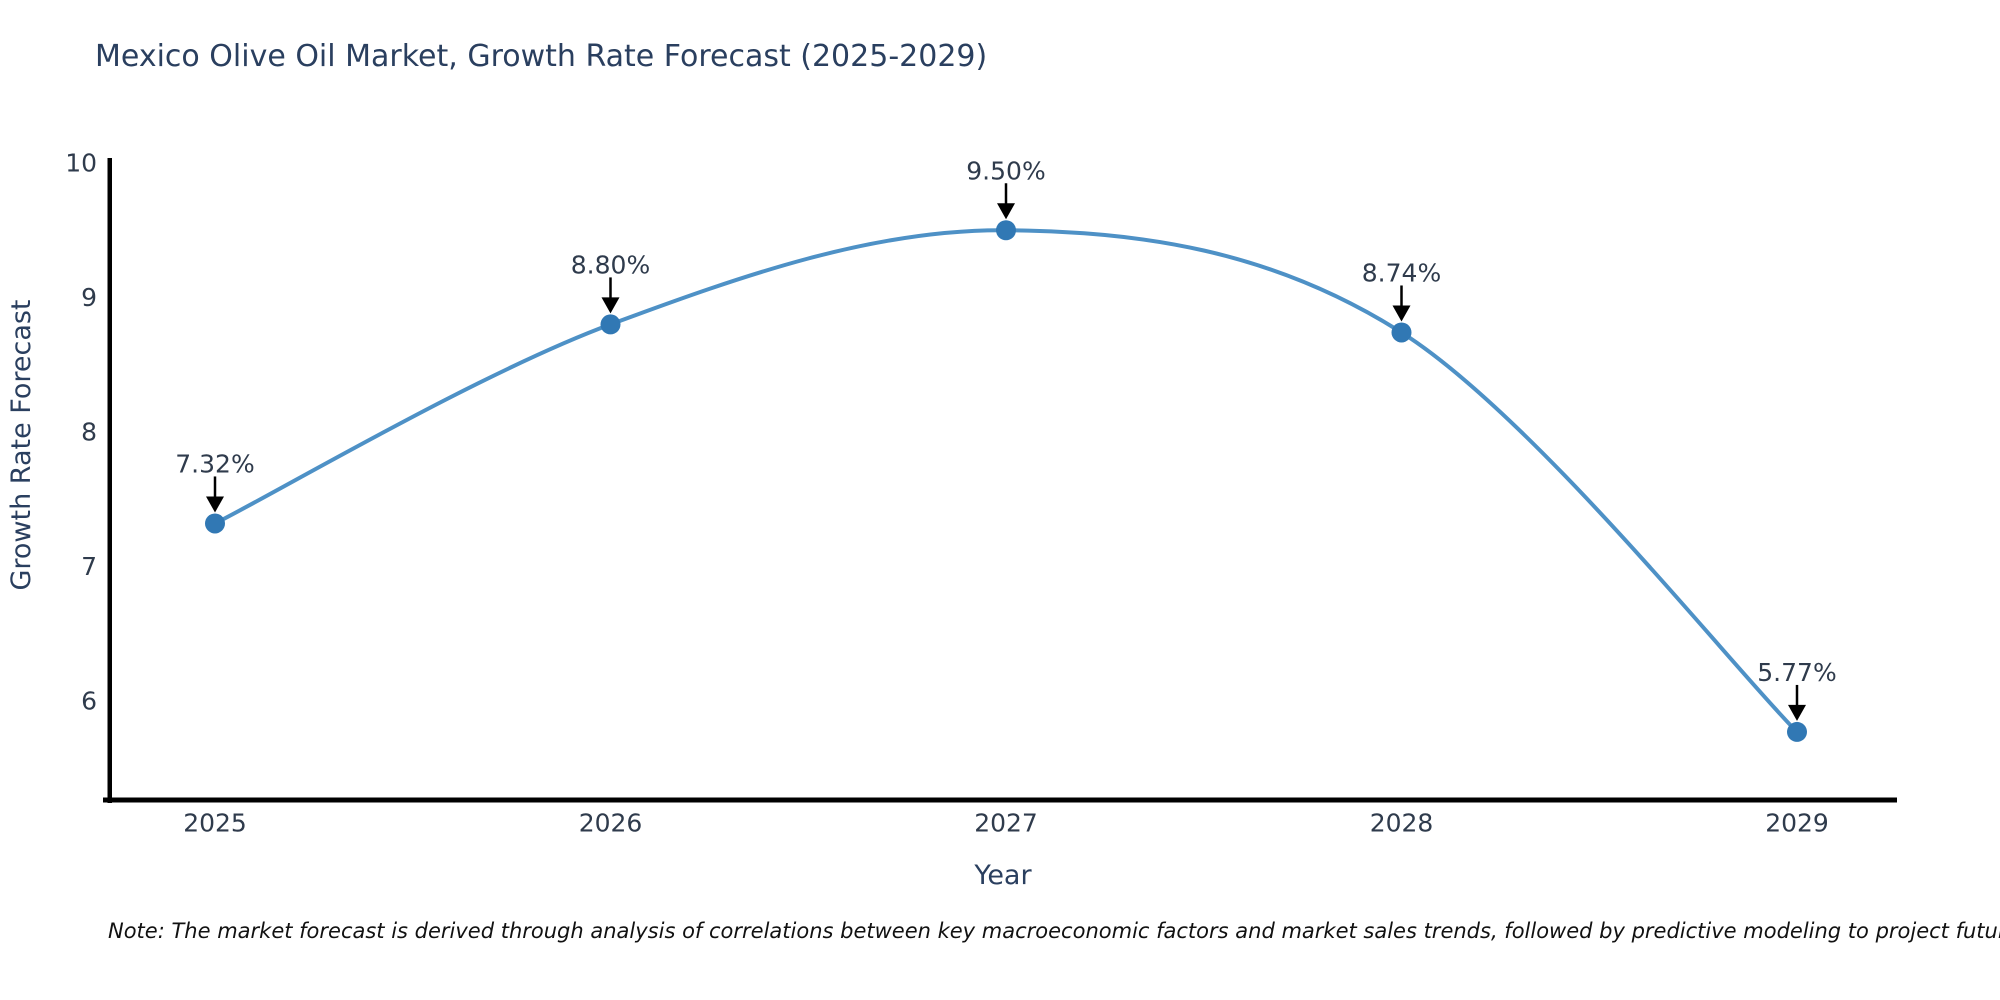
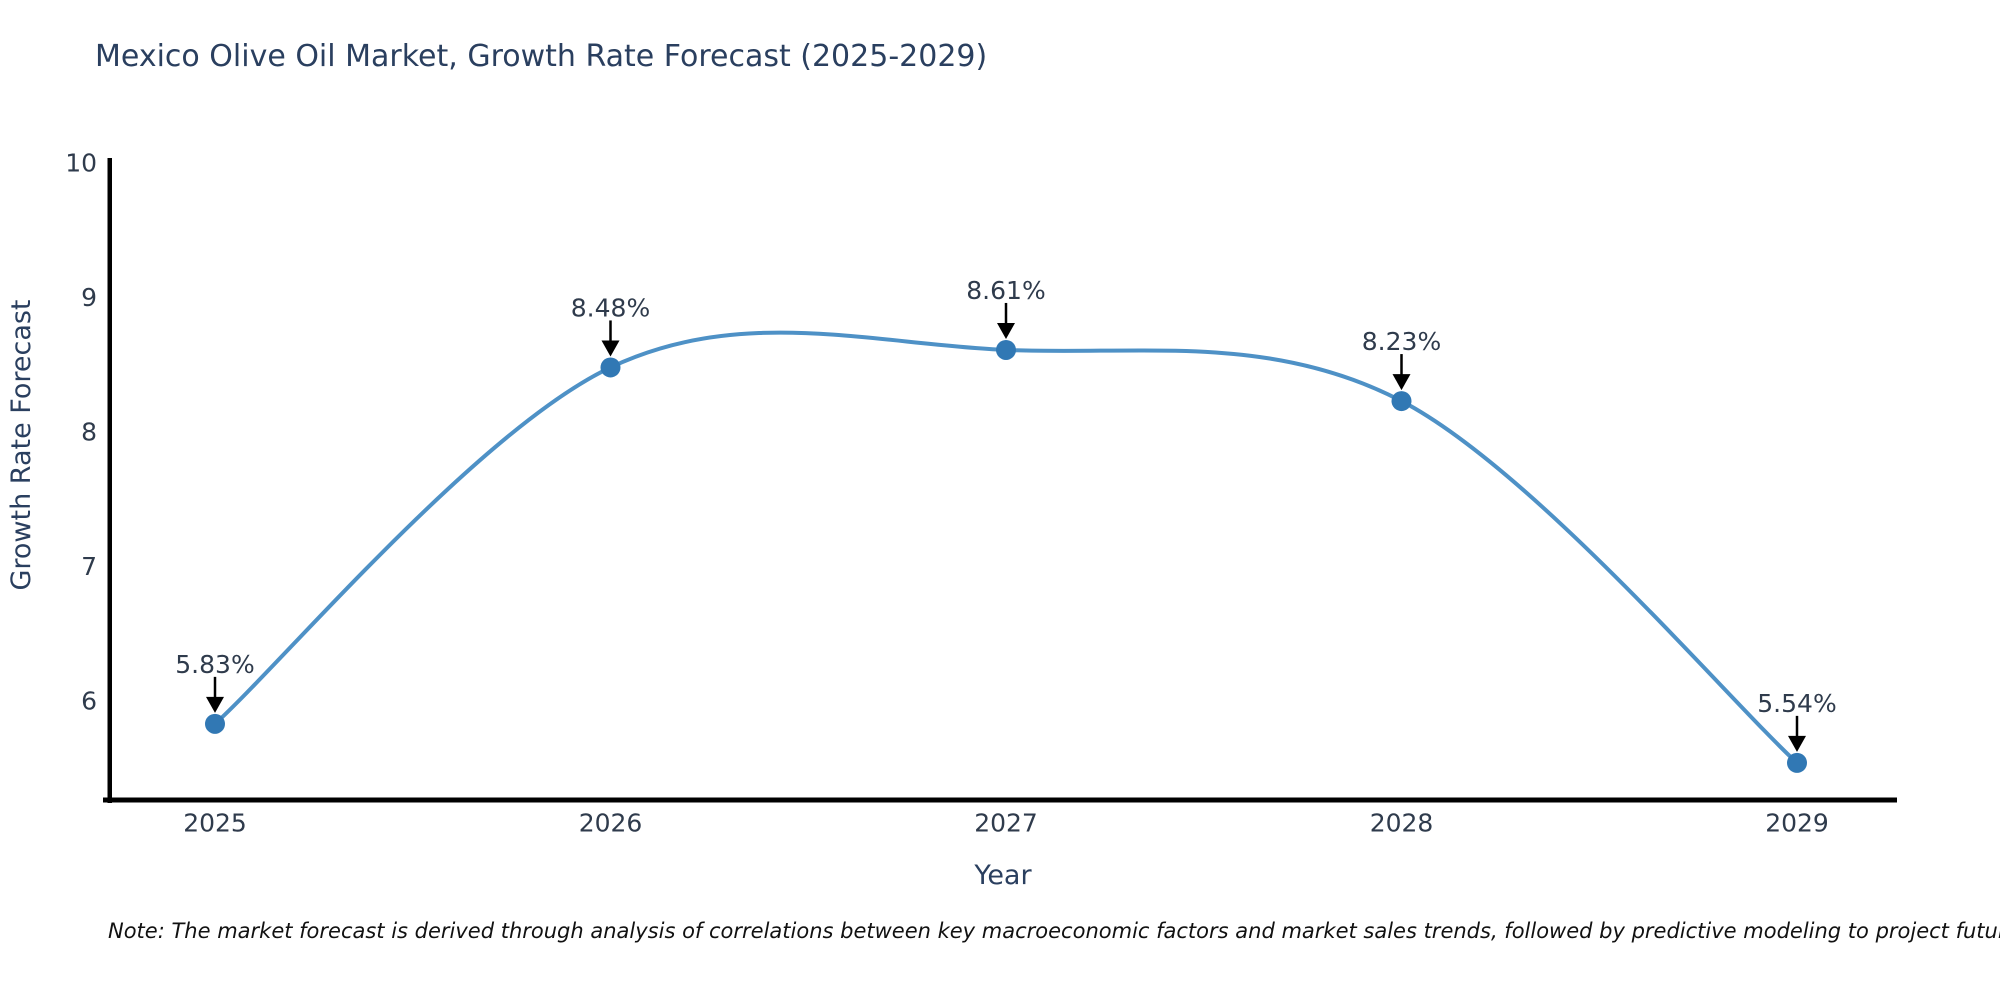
2025: 7.32% -> 5.83%
2026: 8.80% -> 8.48%
2027: 9.50% -> 8.61%
2028: 8.74% -> 8.23%
2029: 5.77% -> 5.54%
